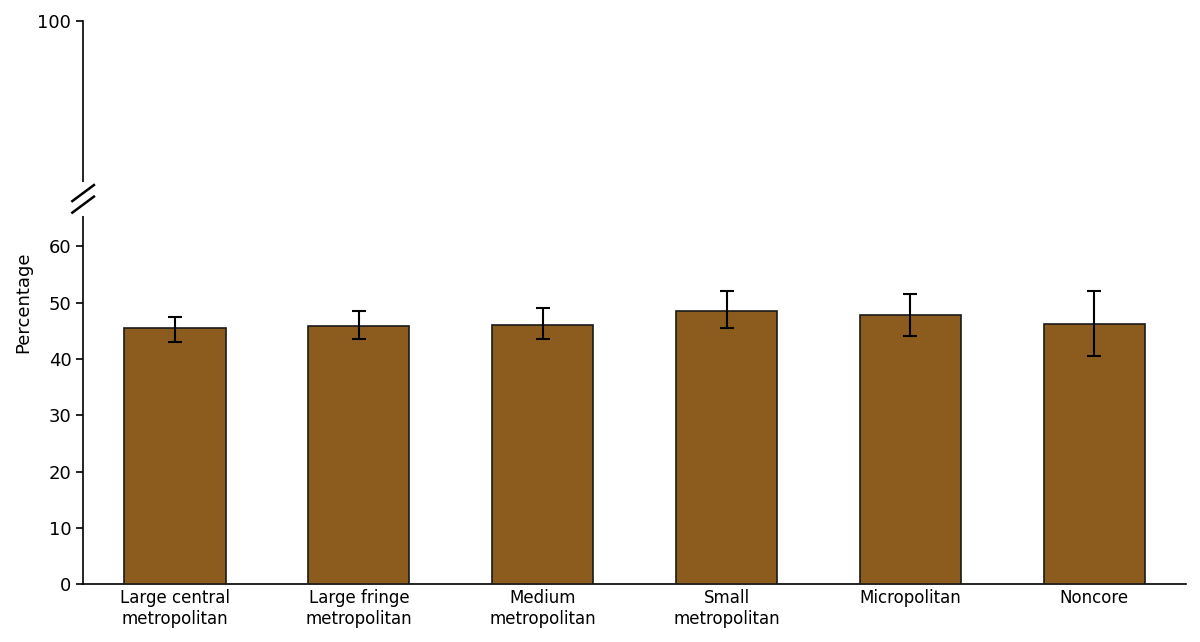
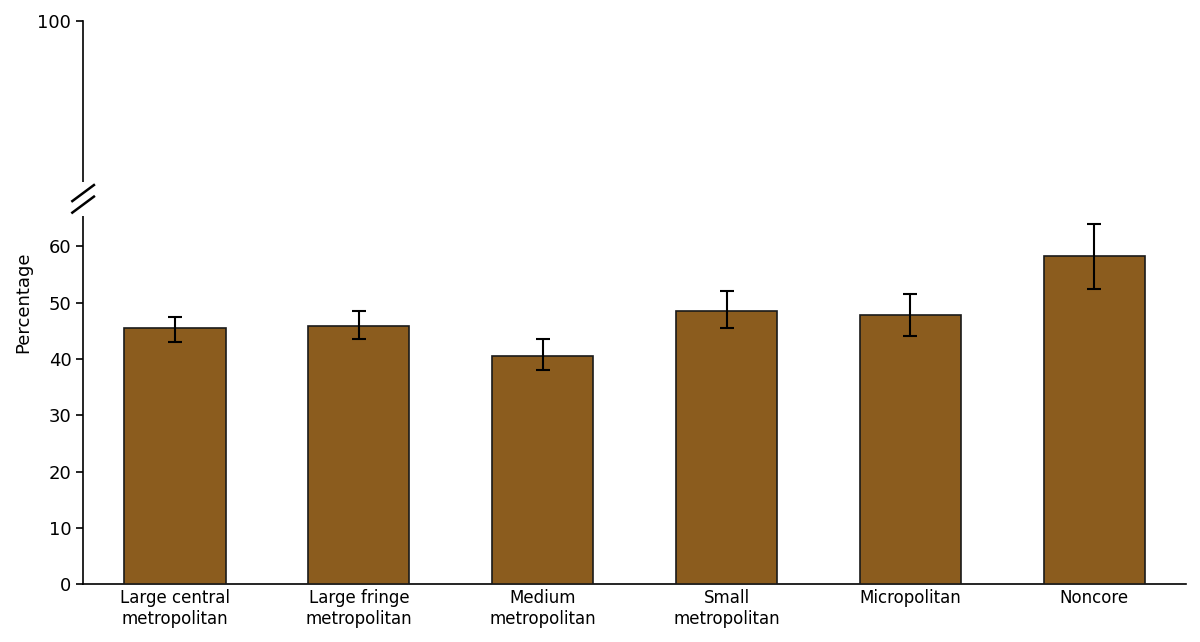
Medium metropolitan: 46.0 -> 40.6
Noncore: 46.3 -> 58.2
